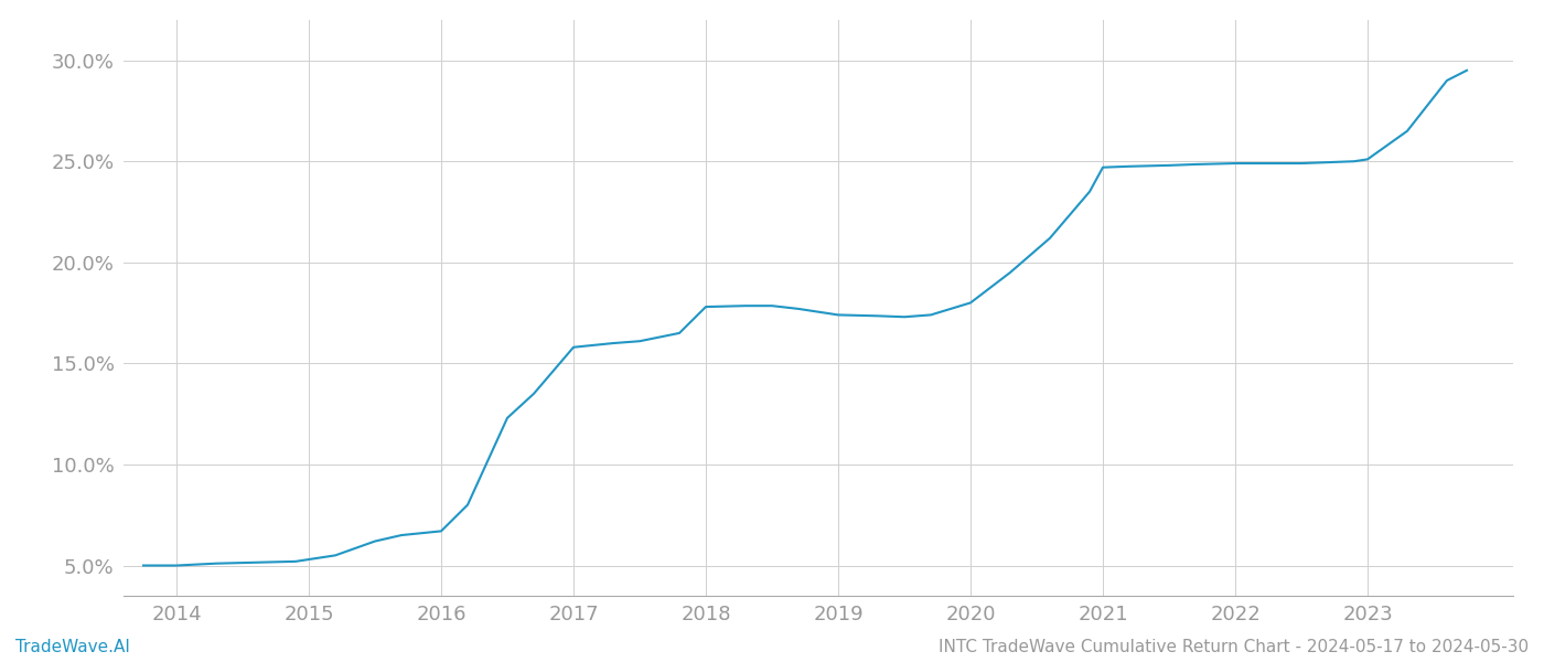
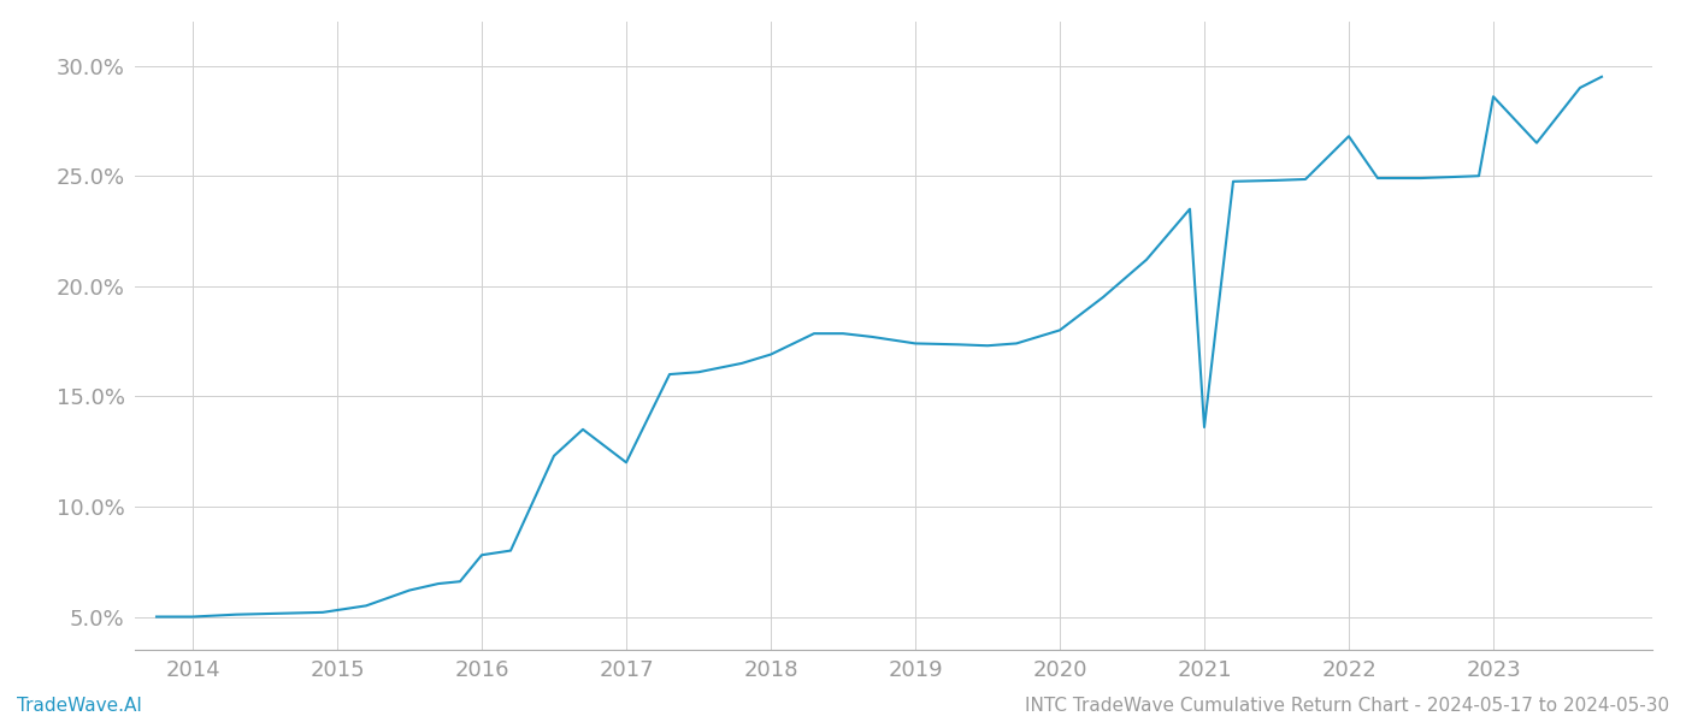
2016: 6.7% -> 7.8%
2017: 15.8% -> 12.0%
2018: 17.8% -> 16.9%
2021: 24.7% -> 13.6%
2022: 24.9% -> 26.8%
2023: 25.1% -> 28.6%
